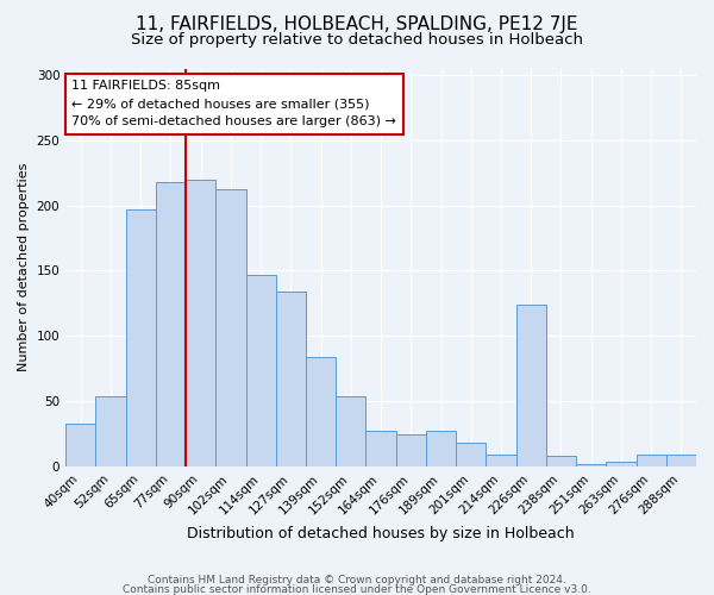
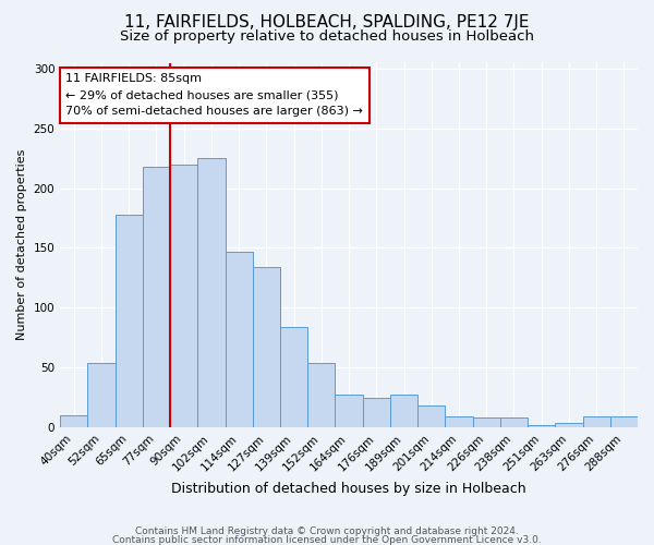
40sqm: 33 -> 10
65sqm: 197 -> 178
102sqm: 212 -> 225
226sqm: 124 -> 8
